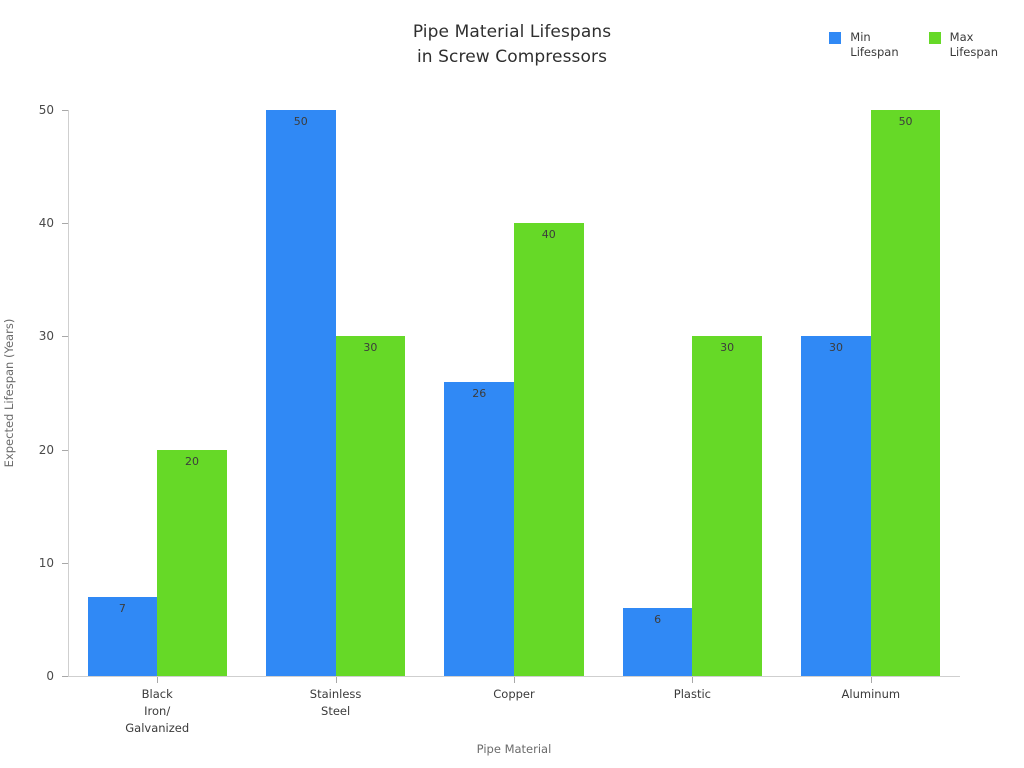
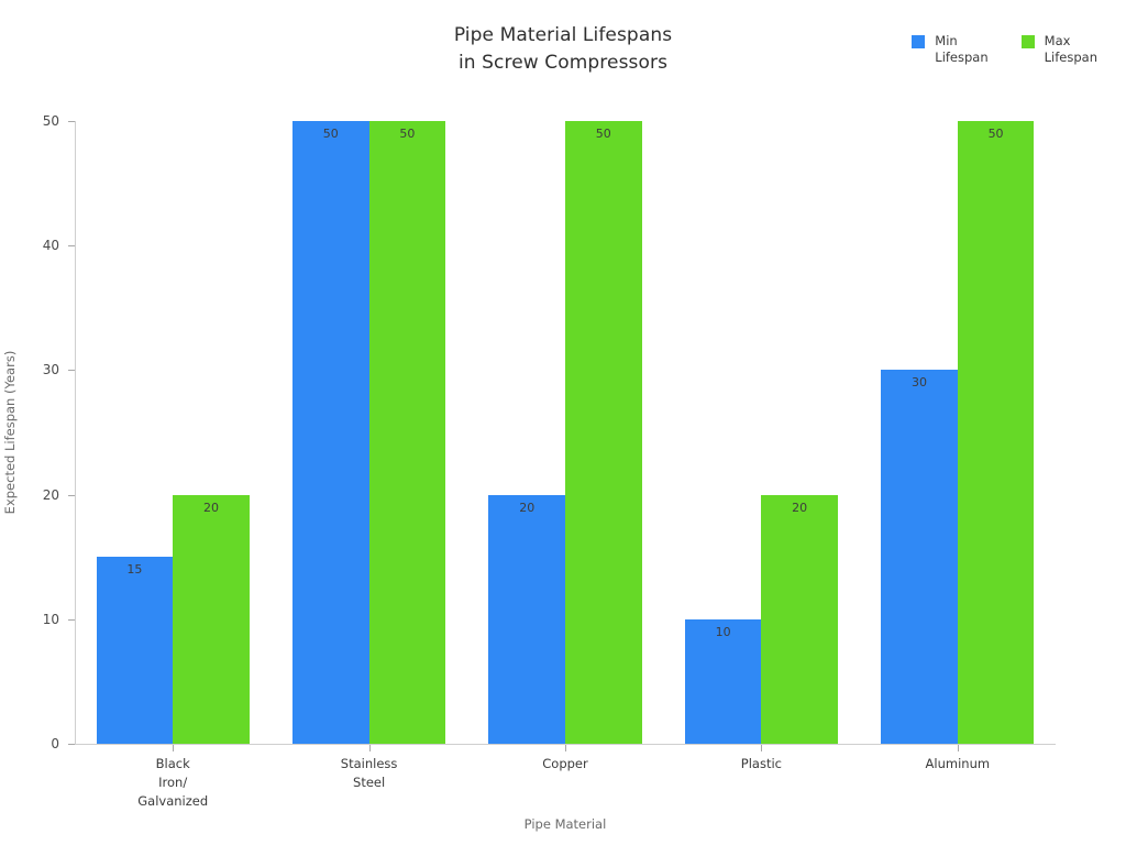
Min Lifespan/Black Iron/ Galvanized: 7 -> 15
Max Lifespan/Stainless Steel: 30 -> 50
Min Lifespan/Copper: 26 -> 20
Max Lifespan/Copper: 40 -> 50
Min Lifespan/Plastic: 6 -> 10
Max Lifespan/Plastic: 30 -> 20
